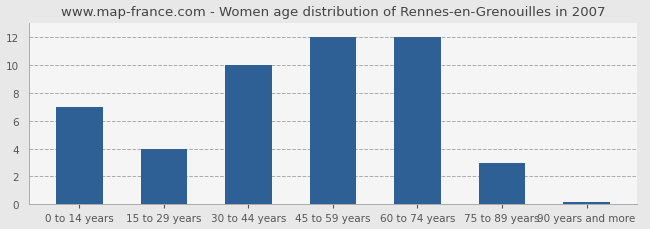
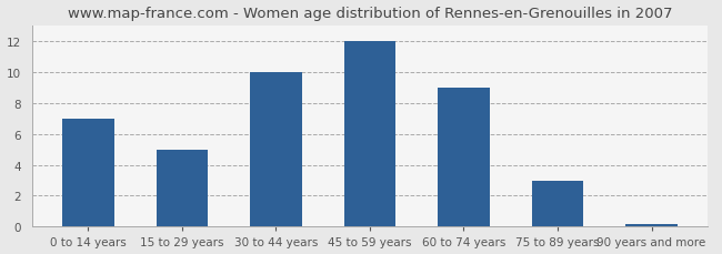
15 to 29 years: 4.0 -> 5.0
60 to 74 years: 12.0 -> 9.0
